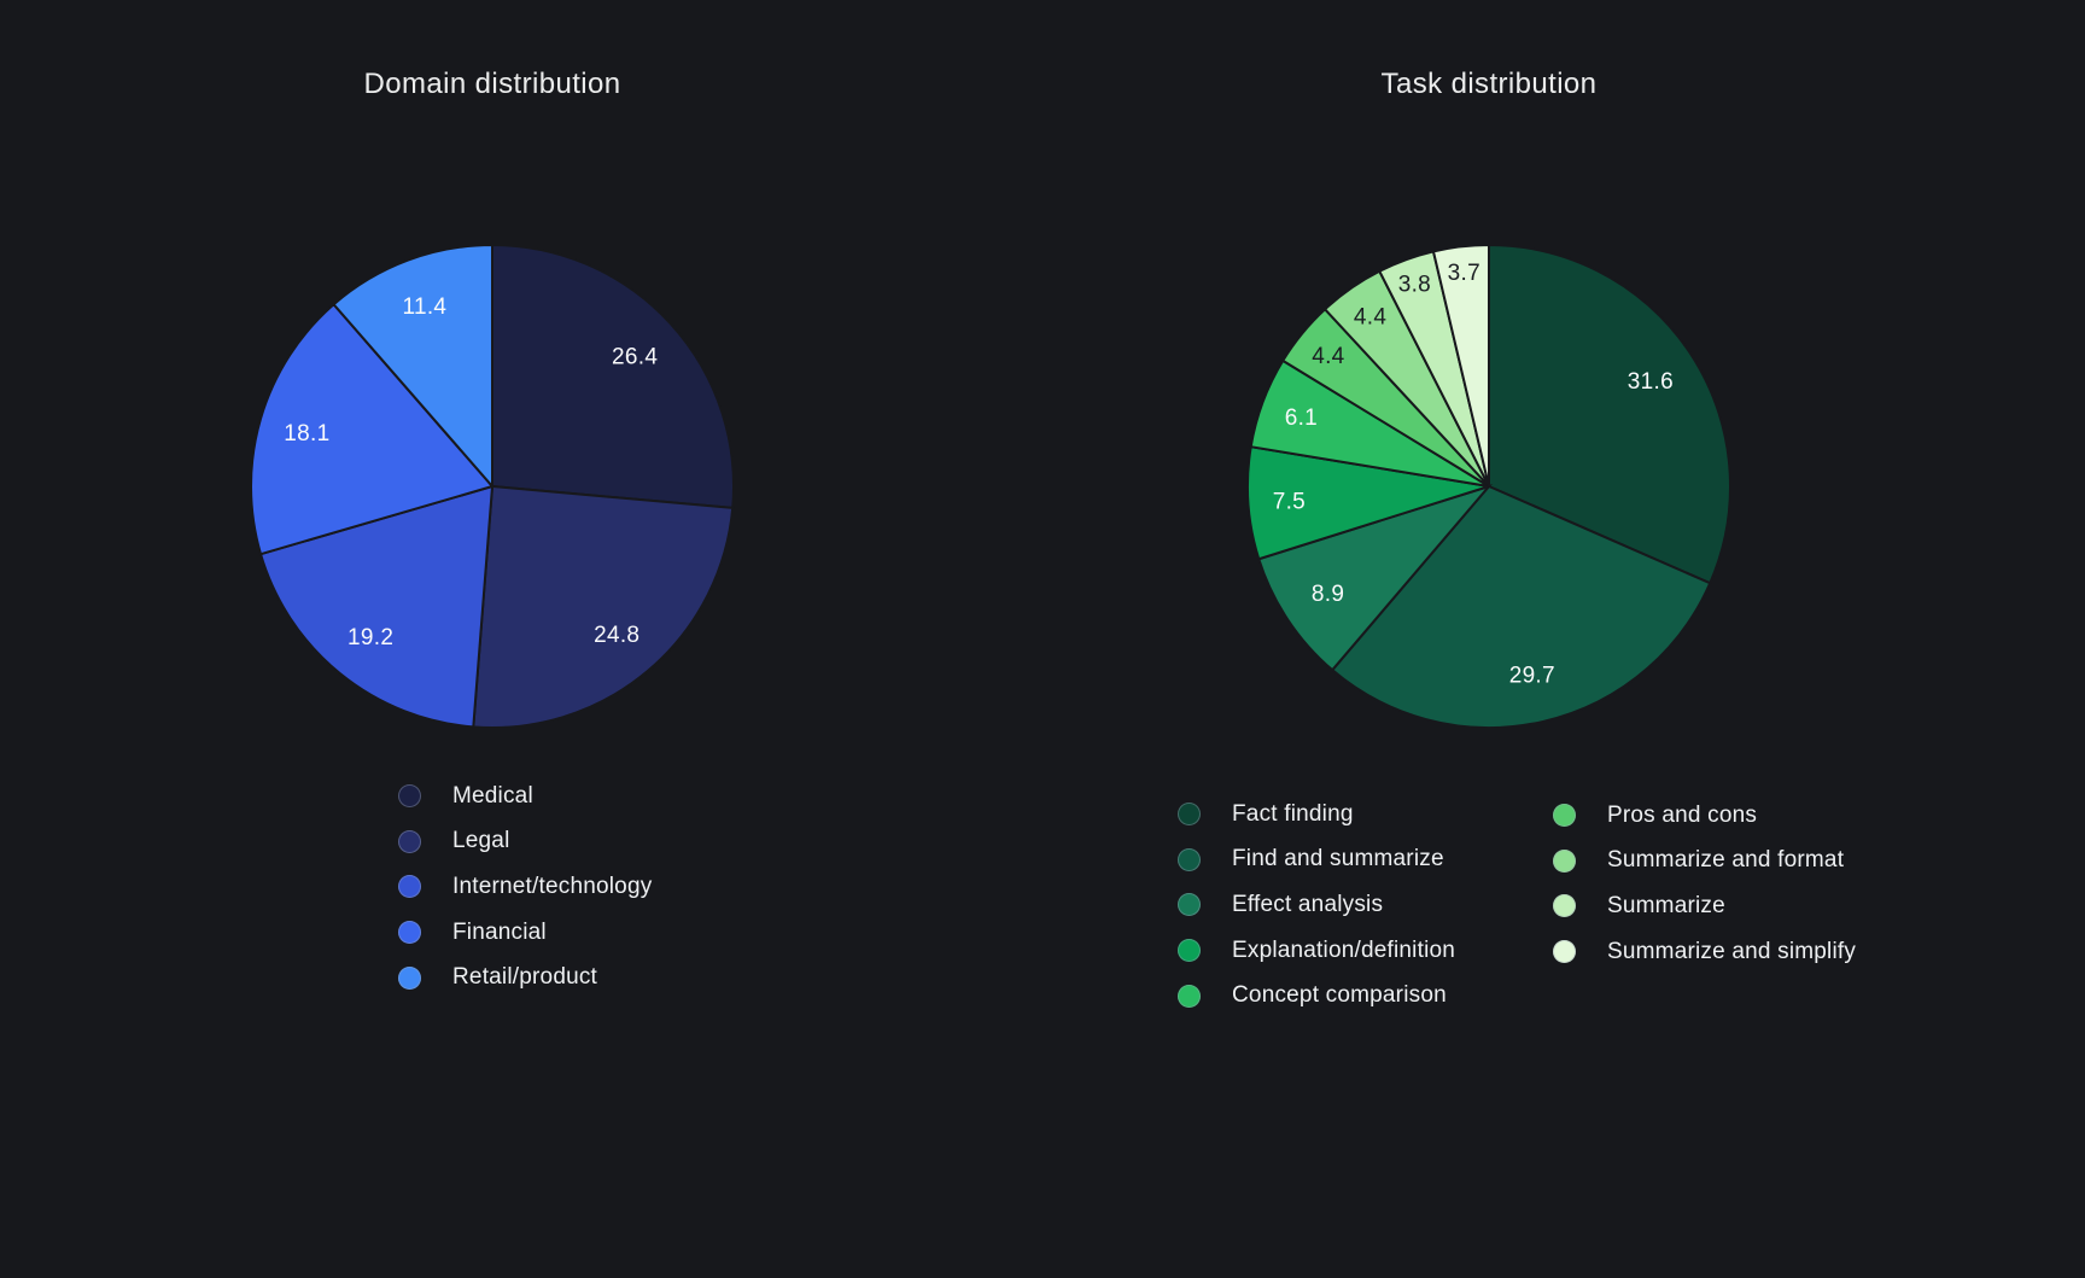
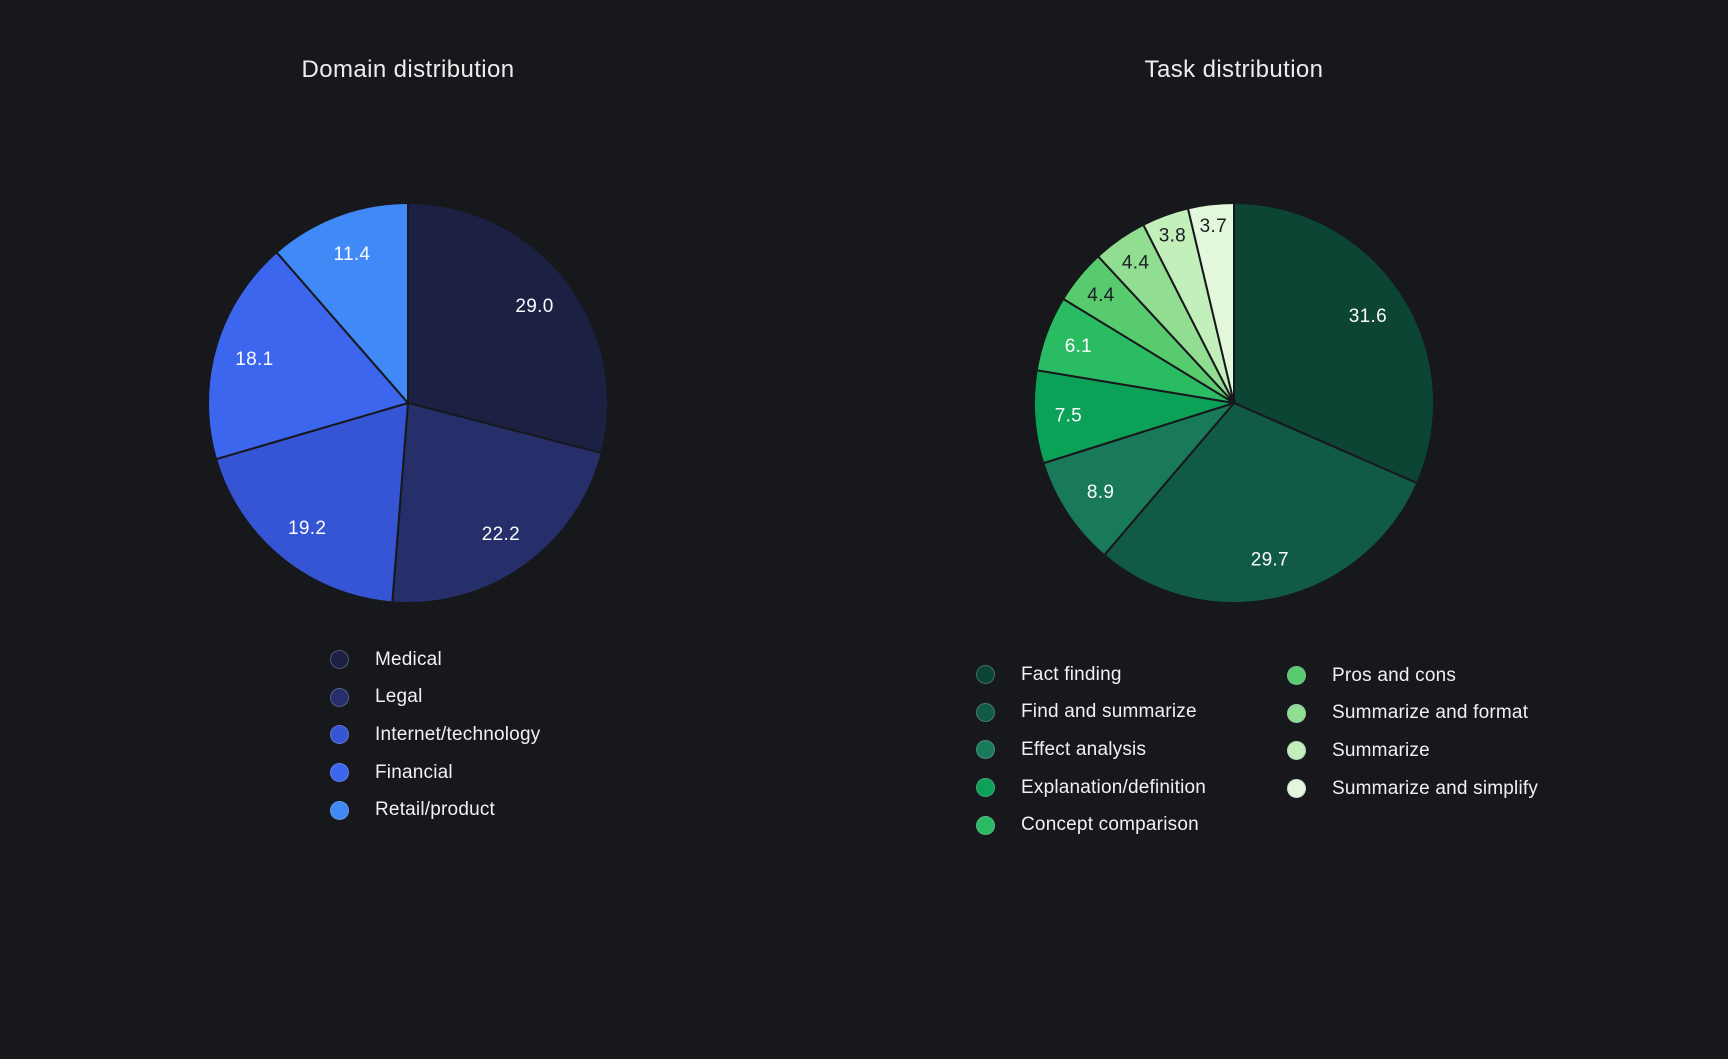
Domain distribution/Medical: 26.4 -> 29.0
Domain distribution/Legal: 24.8 -> 22.2
